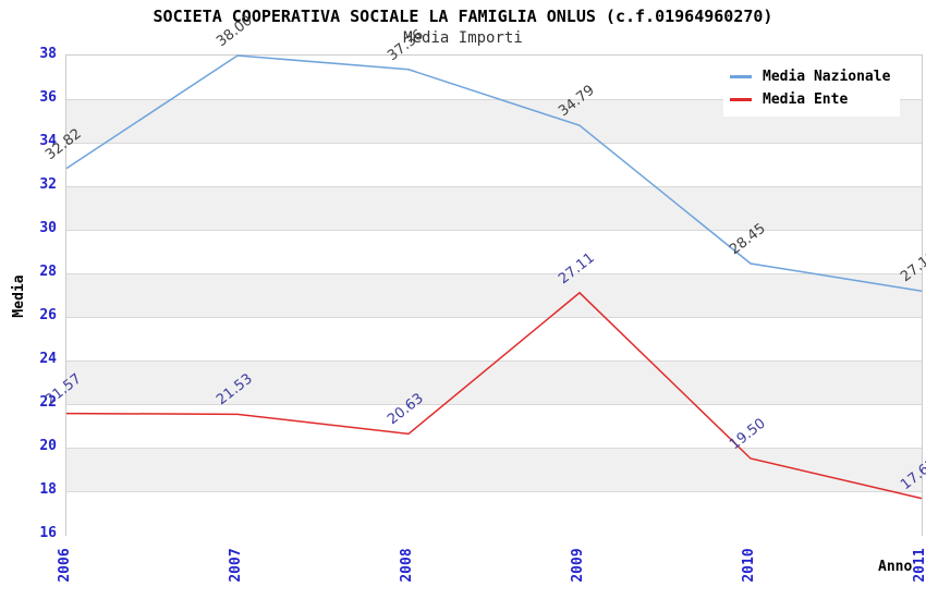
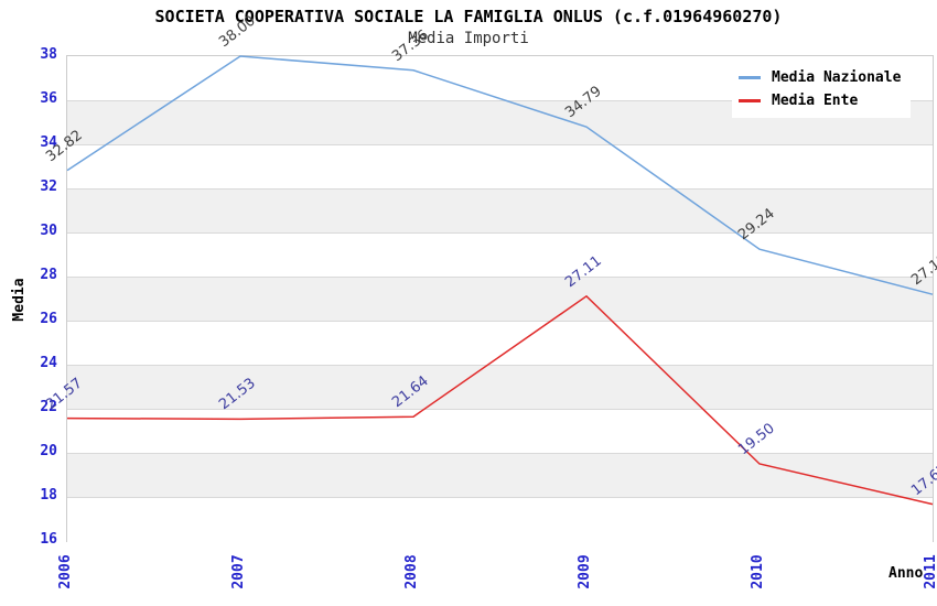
Media Ente/2008: 20.63 -> 21.64
Media Nazionale/2010: 28.45 -> 29.24
